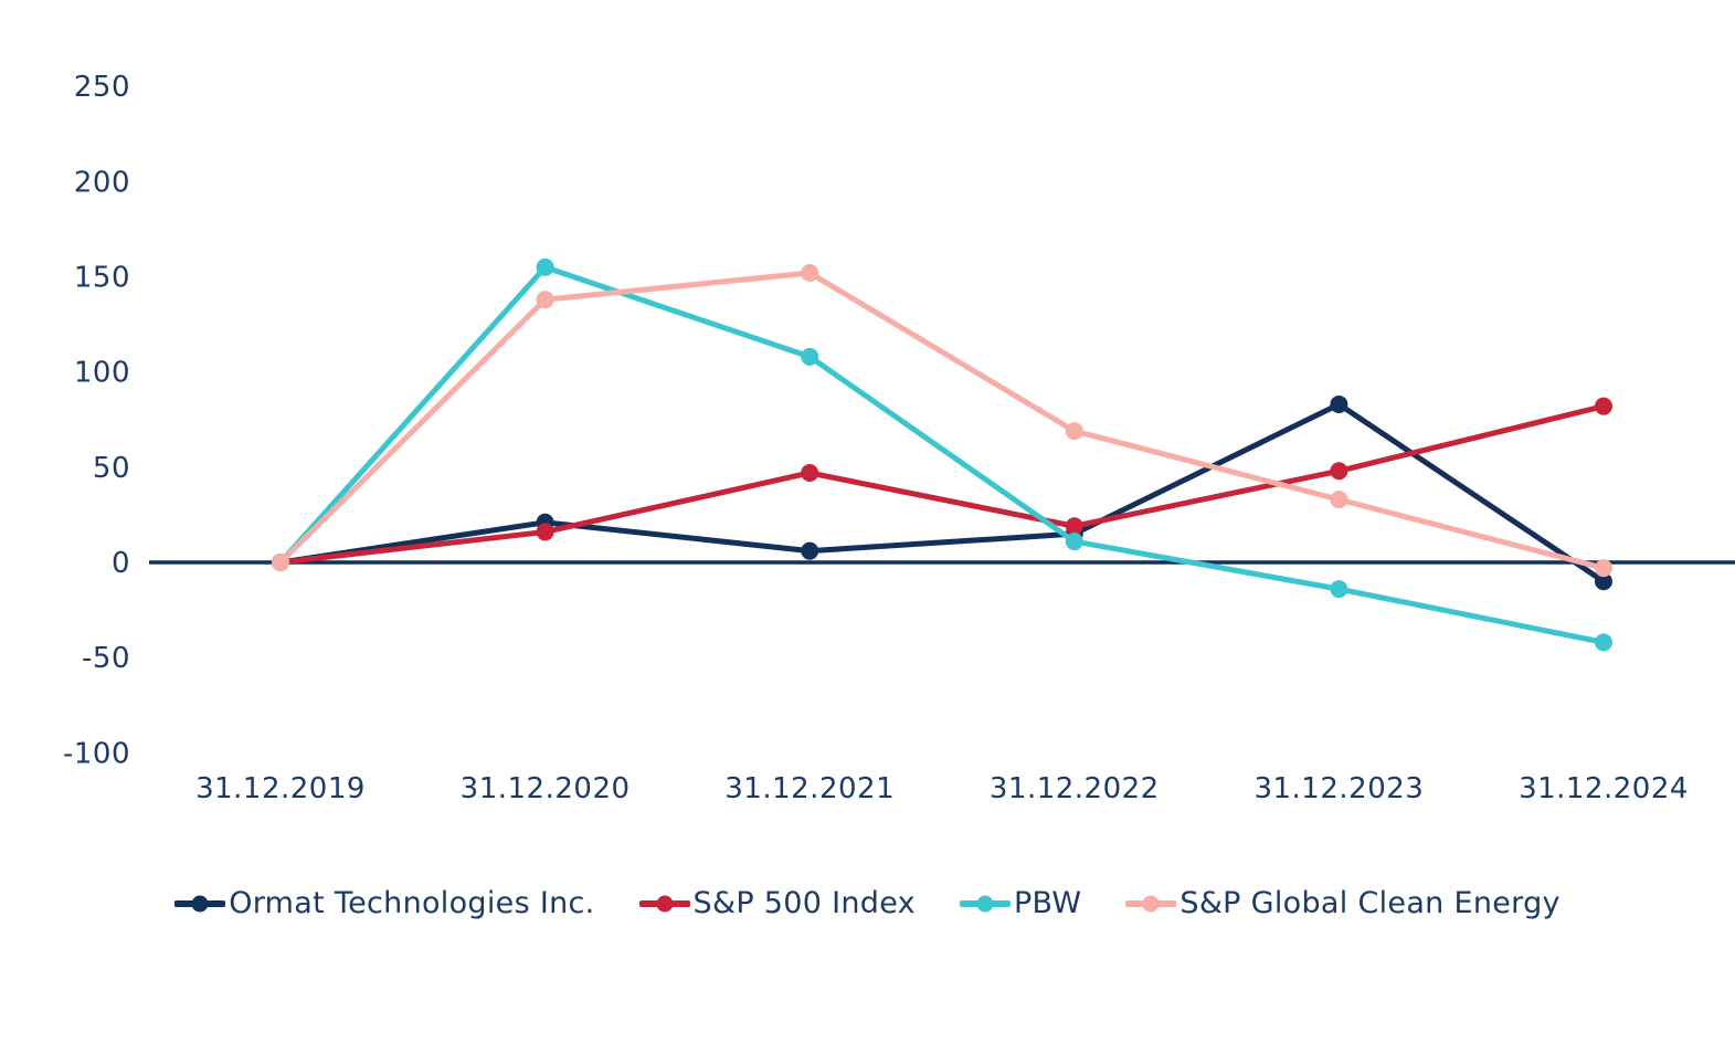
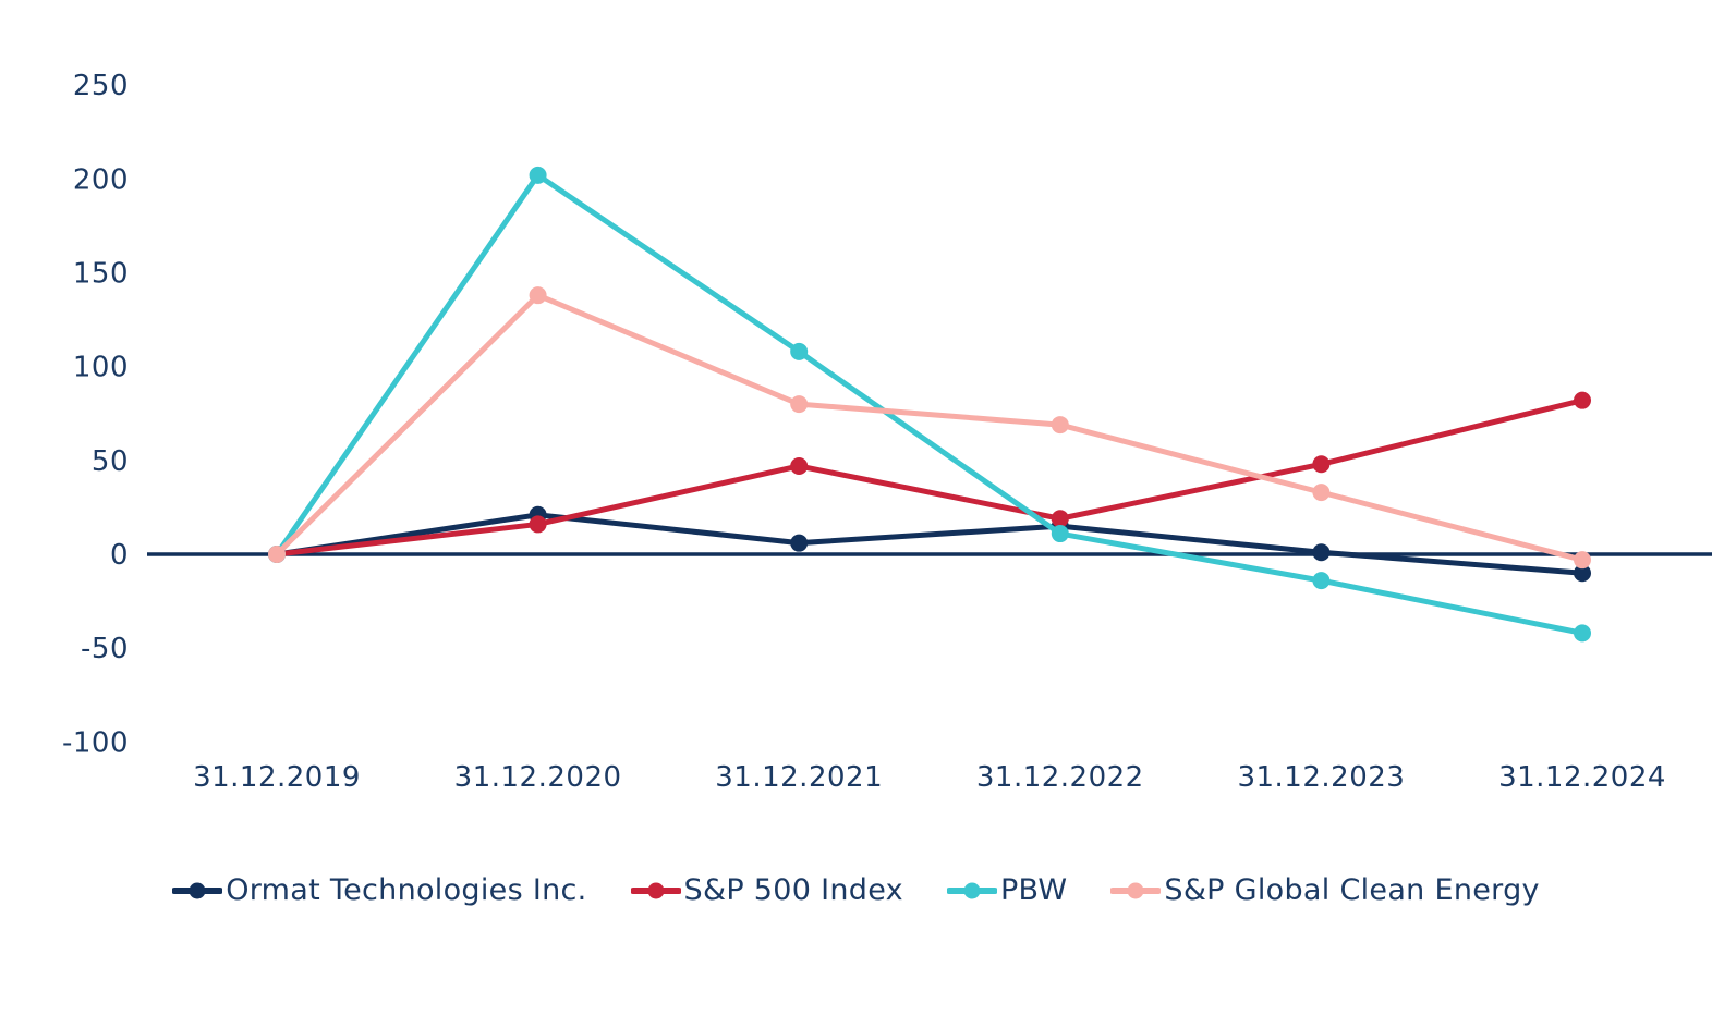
PBW/31.12.2020: 155 -> 202
S&P Global Clean Energy/31.12.2021: 152 -> 80
Ormat Technologies Inc./31.12.2023: 83 -> 1
